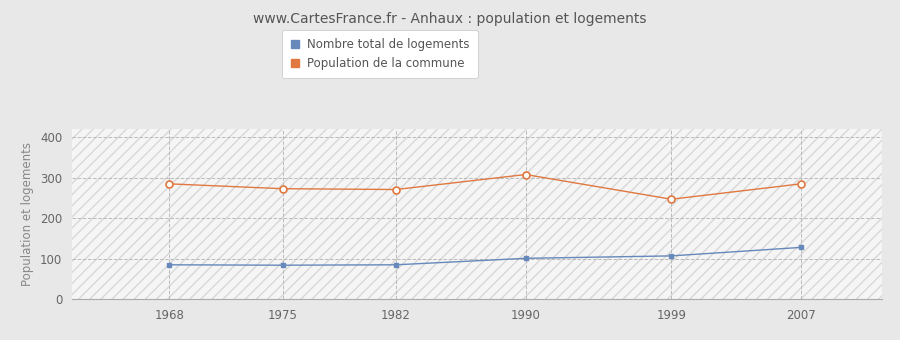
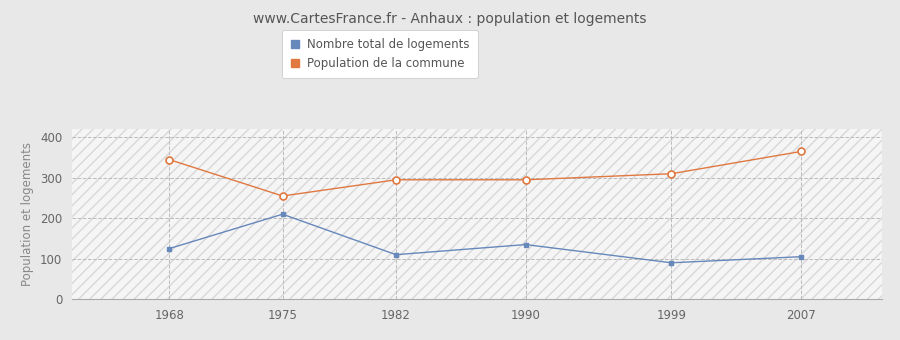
Nombre total de logements/1968: 85 -> 125
Population de la commune/1968: 285 -> 345
Nombre total de logements/1975: 84 -> 210
Population de la commune/1975: 273 -> 255
Nombre total de logements/1982: 85 -> 110
Population de la commune/1982: 271 -> 295
Nombre total de logements/1990: 101 -> 135
Population de la commune/1990: 308 -> 295
Nombre total de logements/1999: 107 -> 90
Population de la commune/1999: 247 -> 310
Nombre total de logements/2007: 128 -> 105
Population de la commune/2007: 285 -> 365
